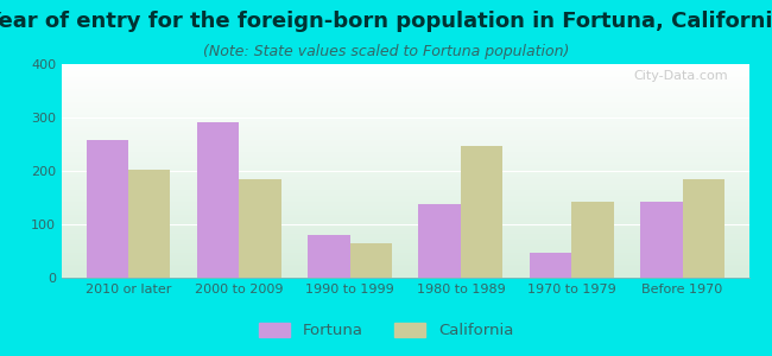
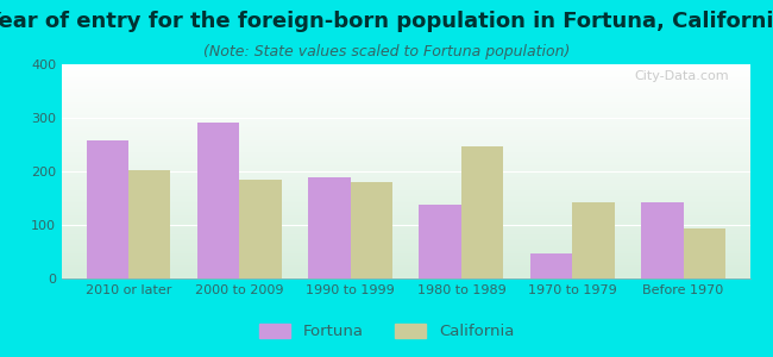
Fortuna/1990 to 1999: 80 -> 189
California/1990 to 1999: 65 -> 181
California/Before 1970: 185 -> 93
